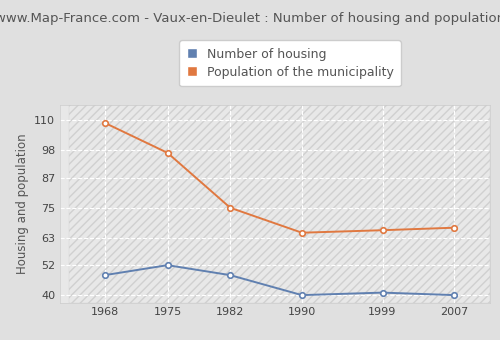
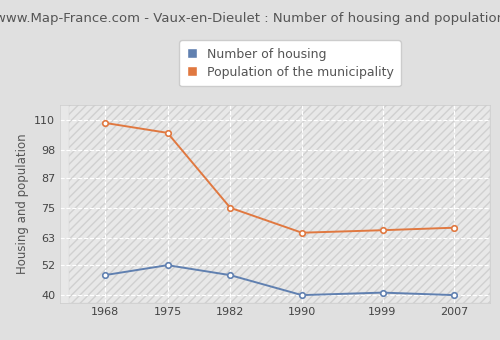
Population of the municipality/1975: 97 -> 105
